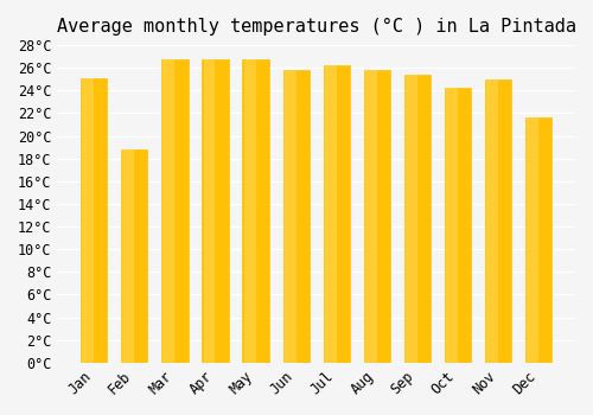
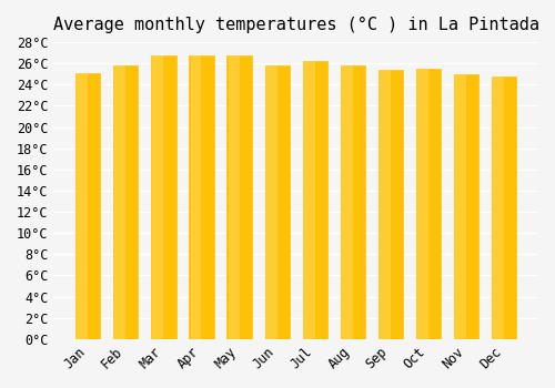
Feb: 18.8°C -> 25.8°C
Oct: 24.2°C -> 25.5°C
Dec: 21.6°C -> 24.8°C
